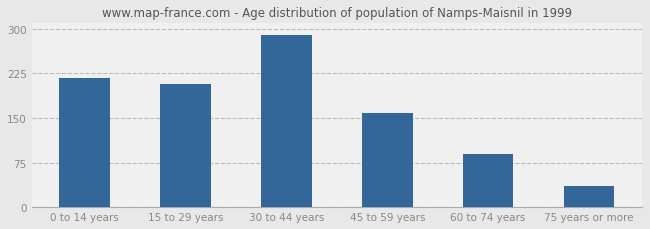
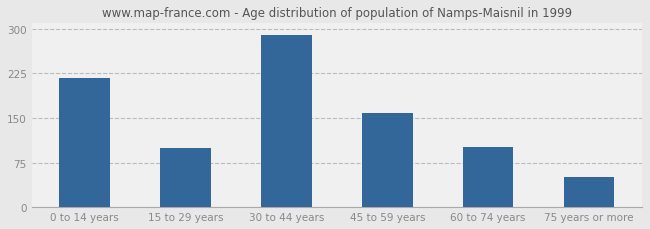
15 to 29 years: 208 -> 100
60 to 74 years: 90 -> 102
75 years or more: 35 -> 50
